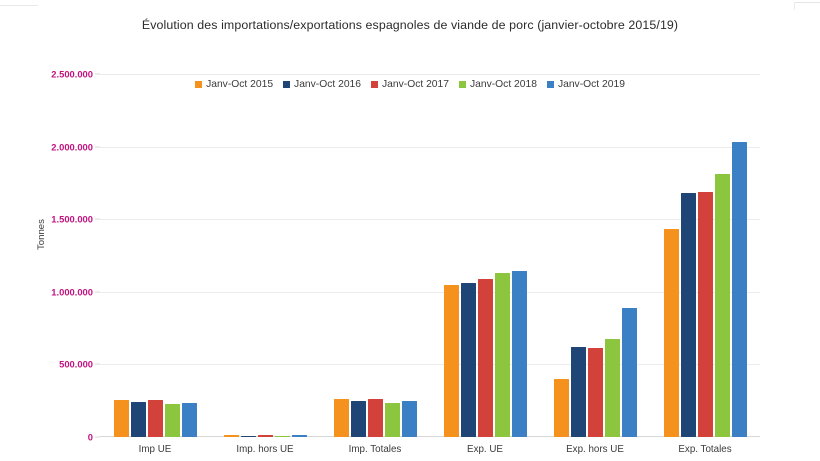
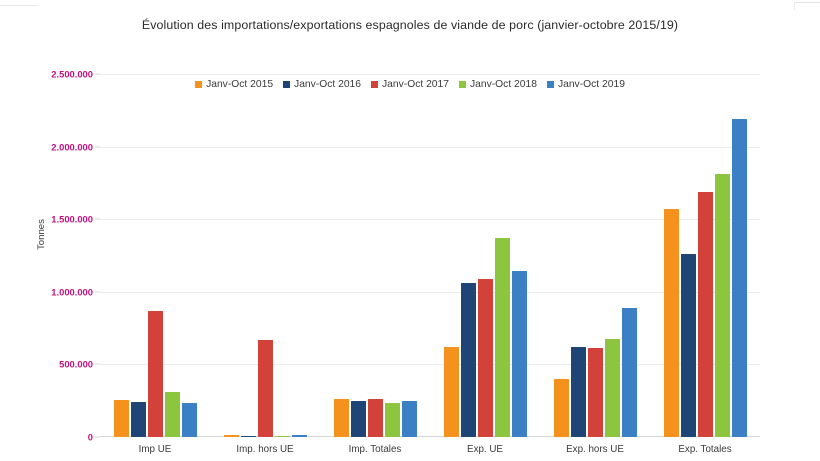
Janv-Oct 2017/Imp UE: 250000 -> 870000
Janv-Oct 2018/Imp UE: 220000 -> 310000
Janv-Oct 2017/Imp. hors UE: 10000 -> 670000
Janv-Oct 2015/Exp. UE: 1040000 -> 620000
Janv-Oct 2018/Exp. UE: 1130000 -> 1370000
Janv-Oct 2015/Exp. Totales: 1440000 -> 1570000
Janv-Oct 2016/Exp. Totales: 1680000 -> 1260000
Janv-Oct 2019/Exp. Totales: 2040000 -> 2190000
